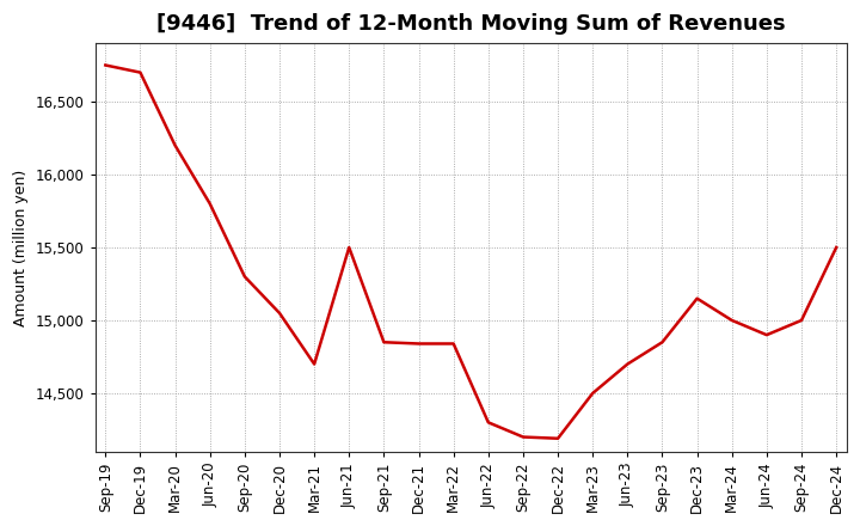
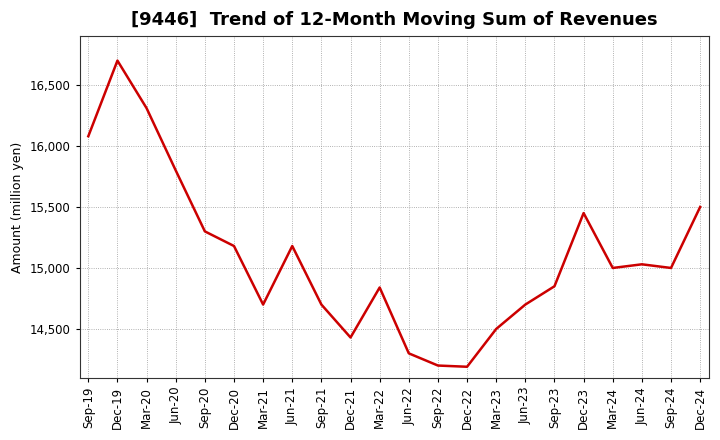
Sep-19: 16,750 -> 16,080
Mar-20: 16,200 -> 16,310
Dec-20: 15,050 -> 15,180
Jun-21: 15,500 -> 15,180
Sep-21: 14,850 -> 14,700
Dec-21: 14,840 -> 14,430
Dec-23: 15,150 -> 15,450
Jun-24: 14,900 -> 15,030
